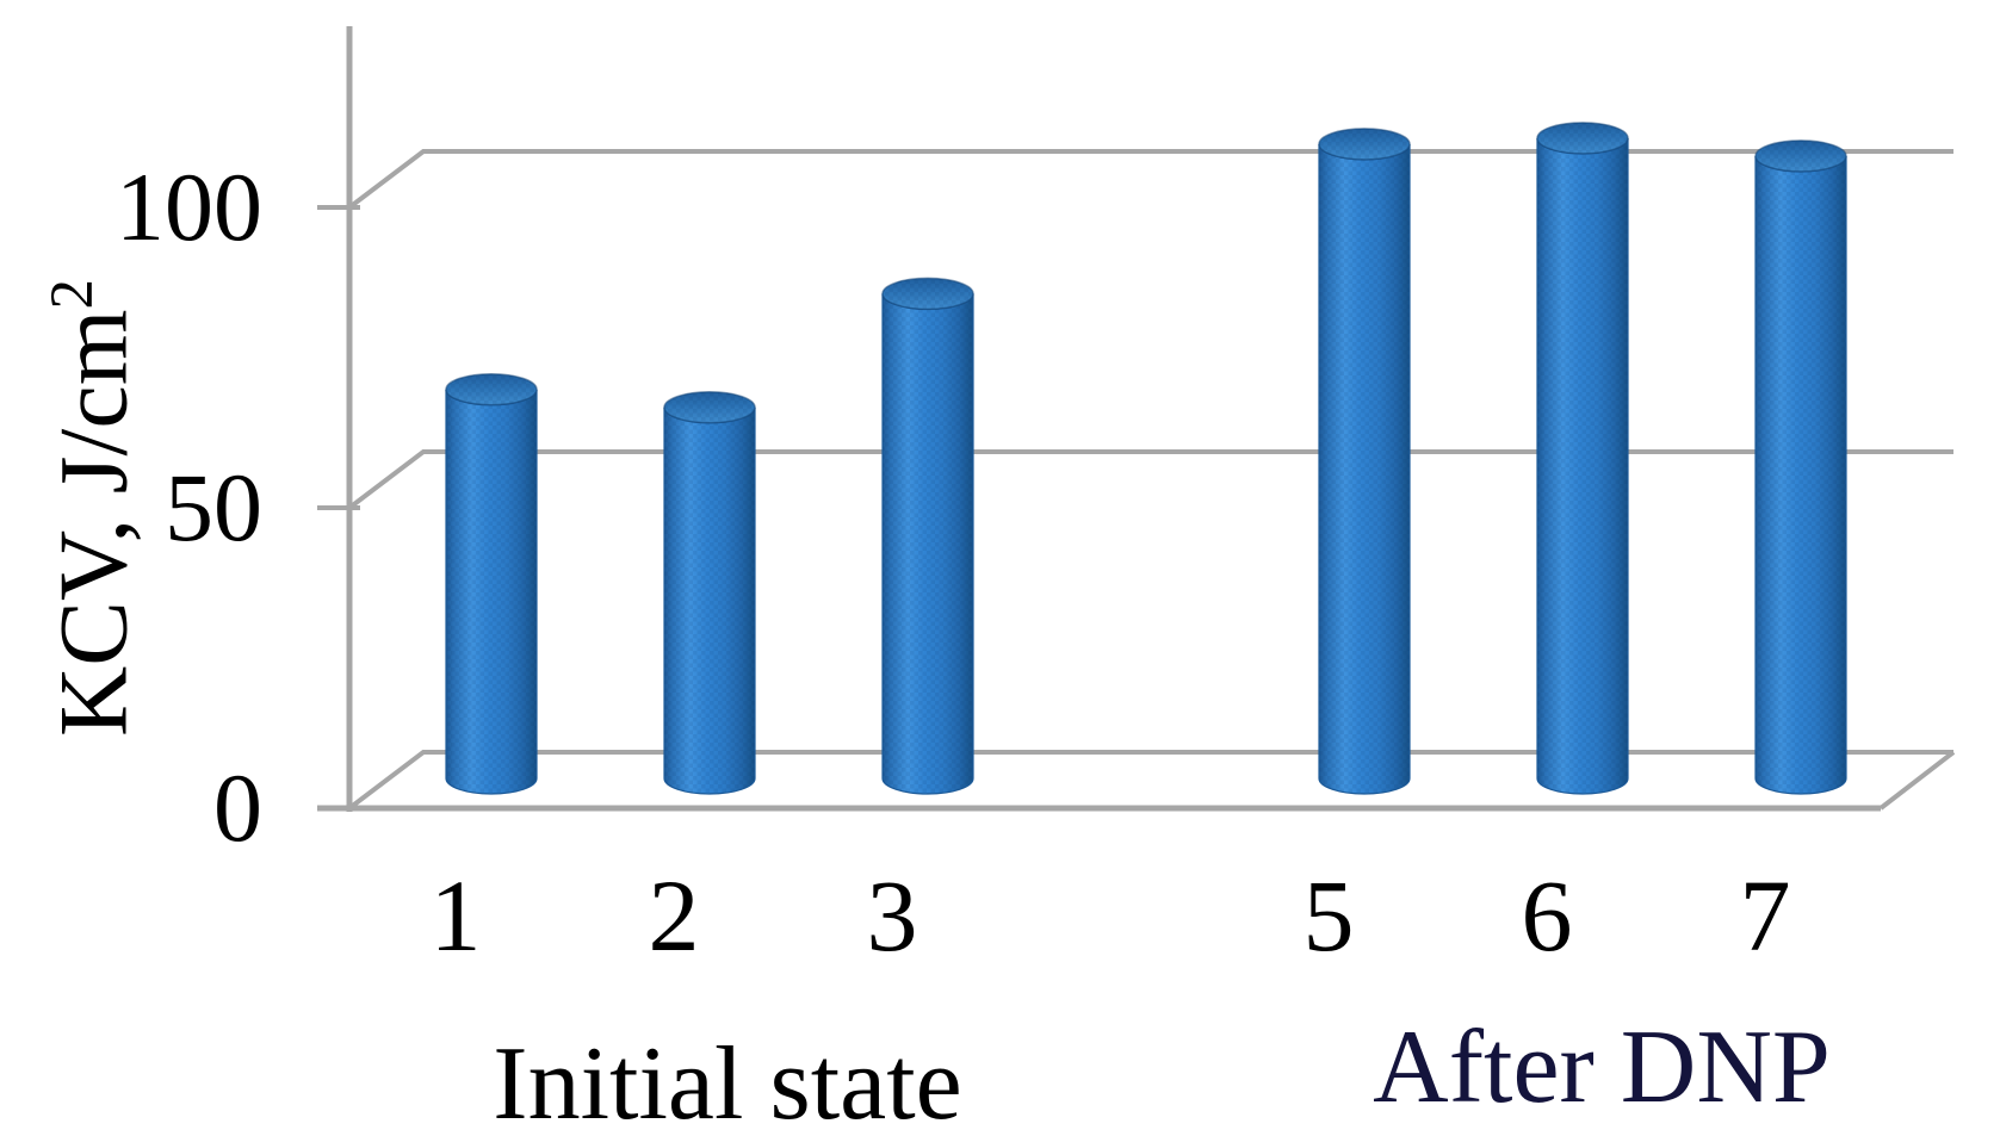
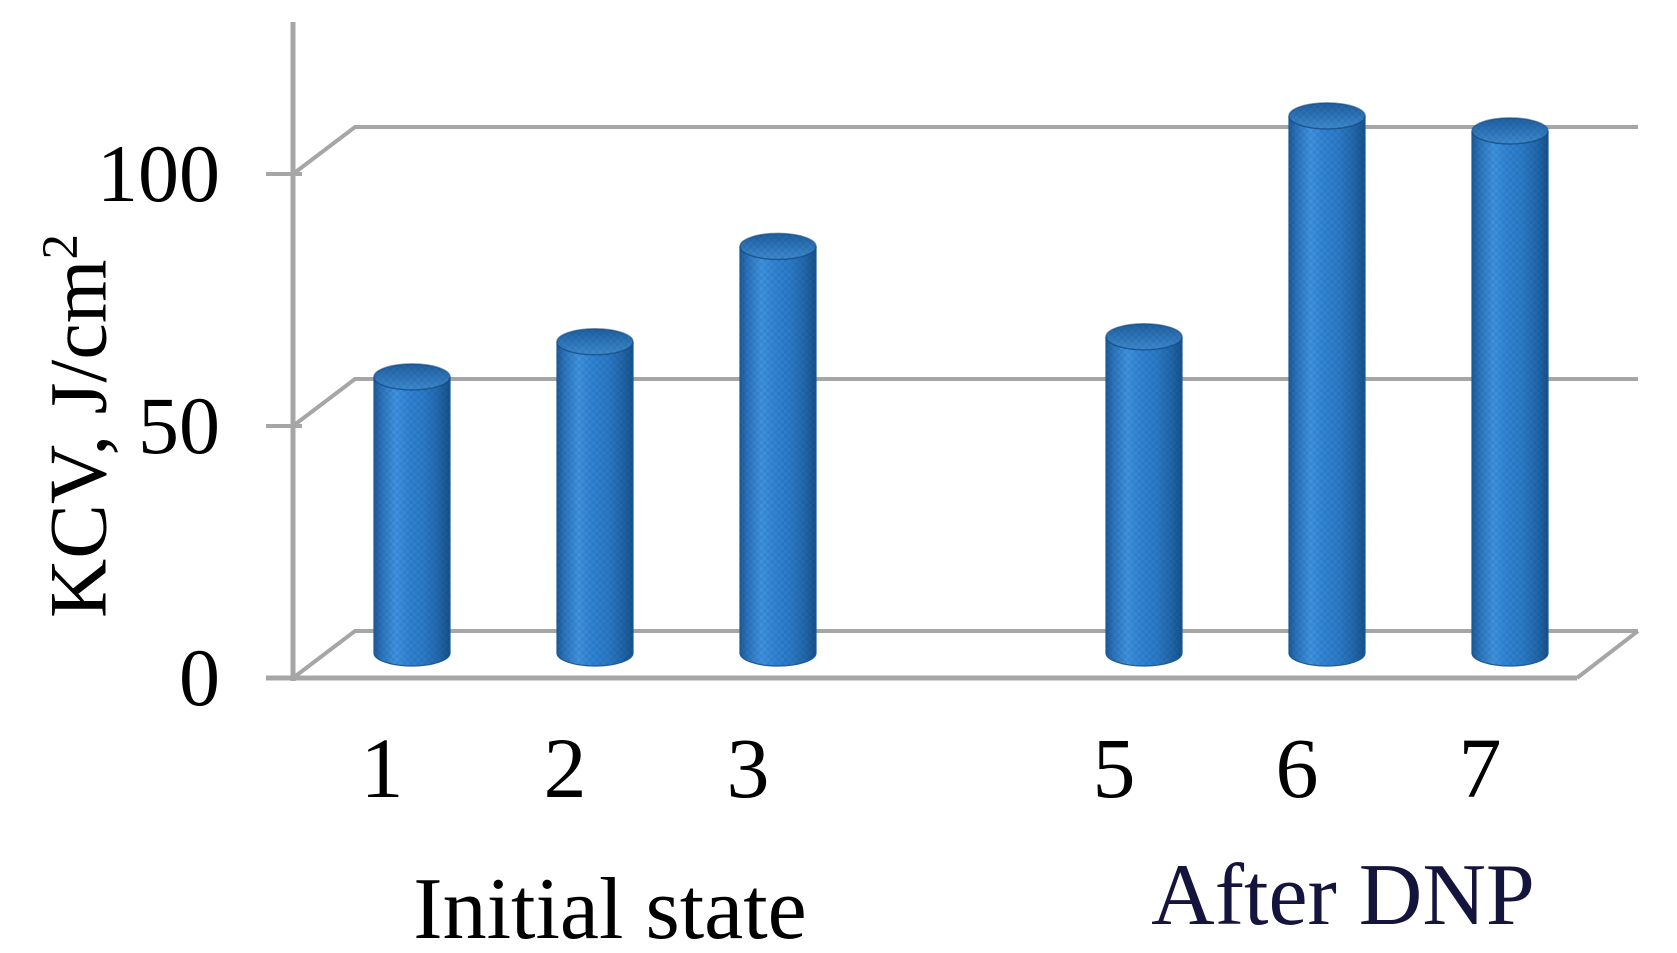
1: 65 -> 55
5: 106 -> 63
